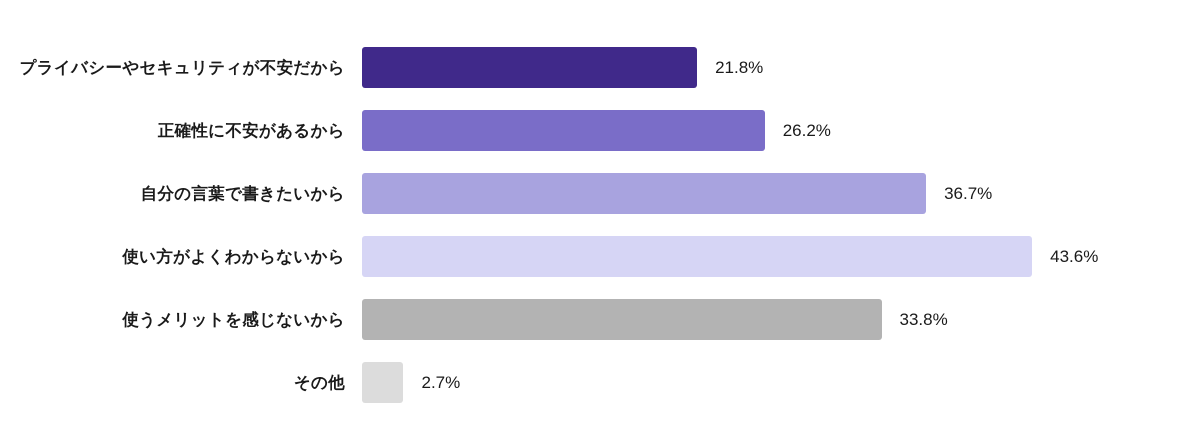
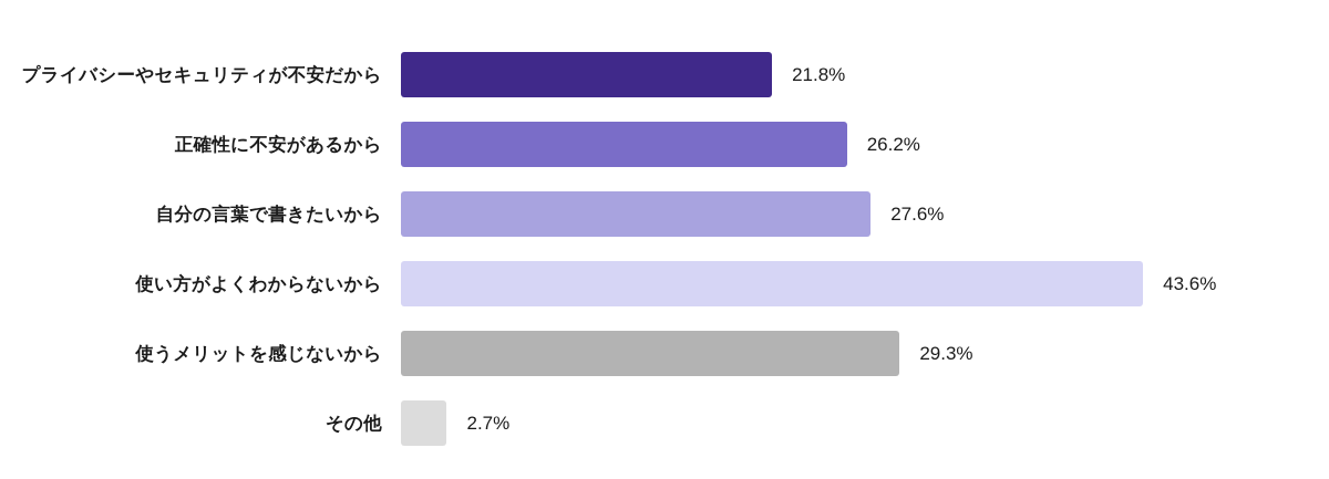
自分の言葉で書きたいから: 36.7% -> 27.6%
使うメリットを感じないから: 33.8% -> 29.3%
